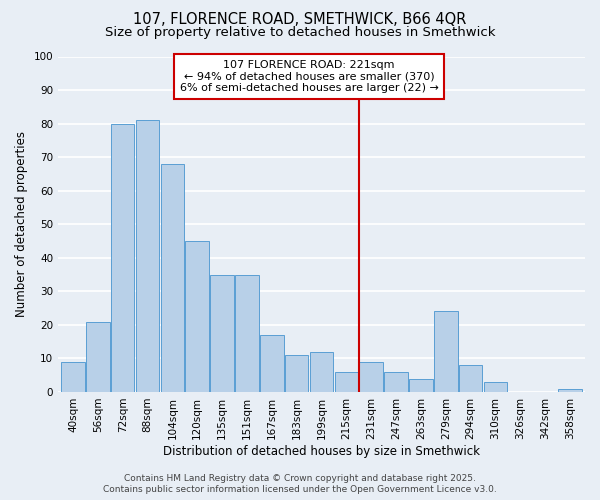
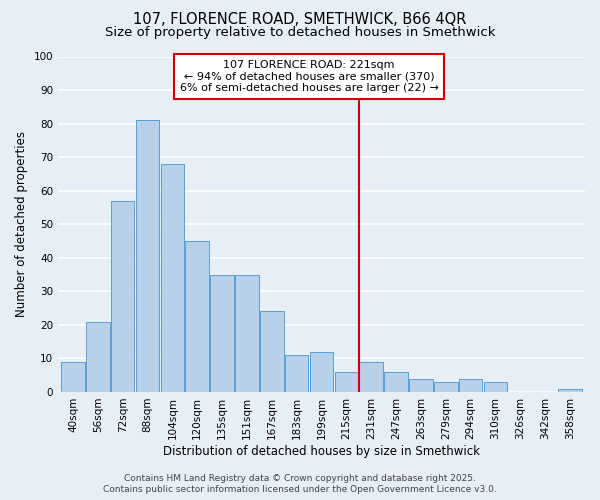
72sqm: 80 -> 57
167sqm: 17 -> 24
279sqm: 24 -> 3
294sqm: 8 -> 4
